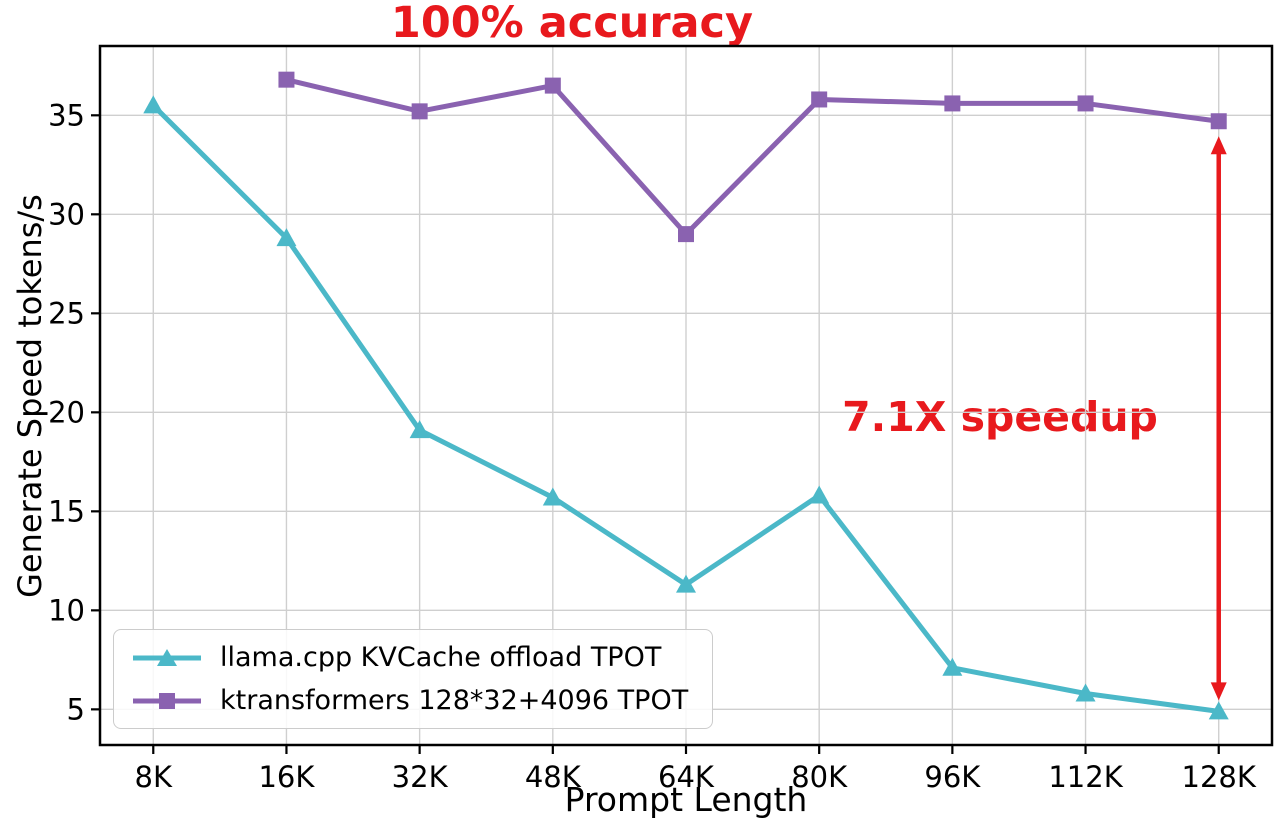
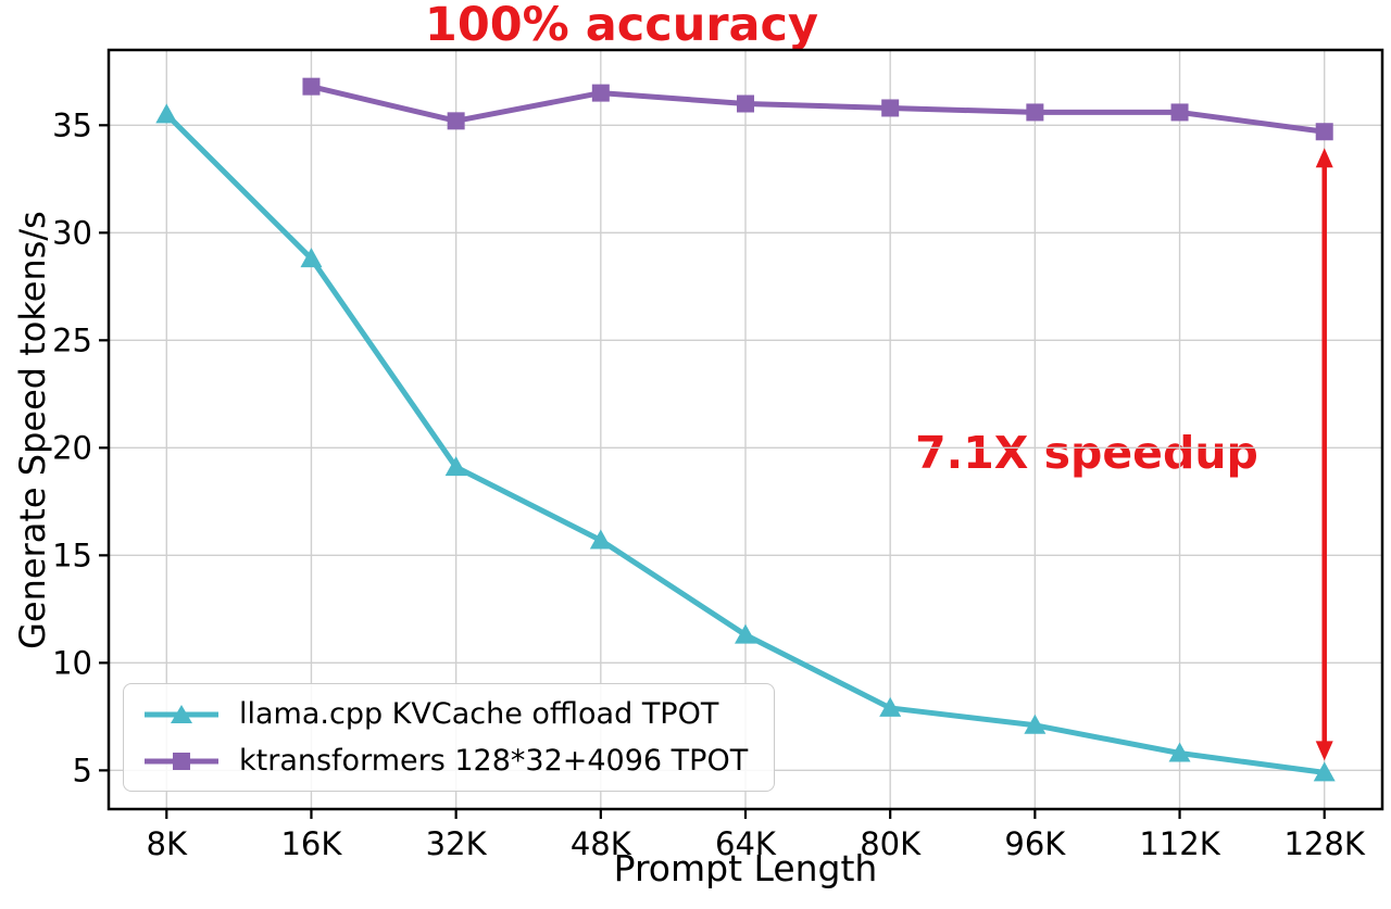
ktransformers 128*32+4096 TPOT/64K: 29.0 -> 36.0
llama.cpp KVCache offload TPOT/80K: 15.8 -> 7.9
